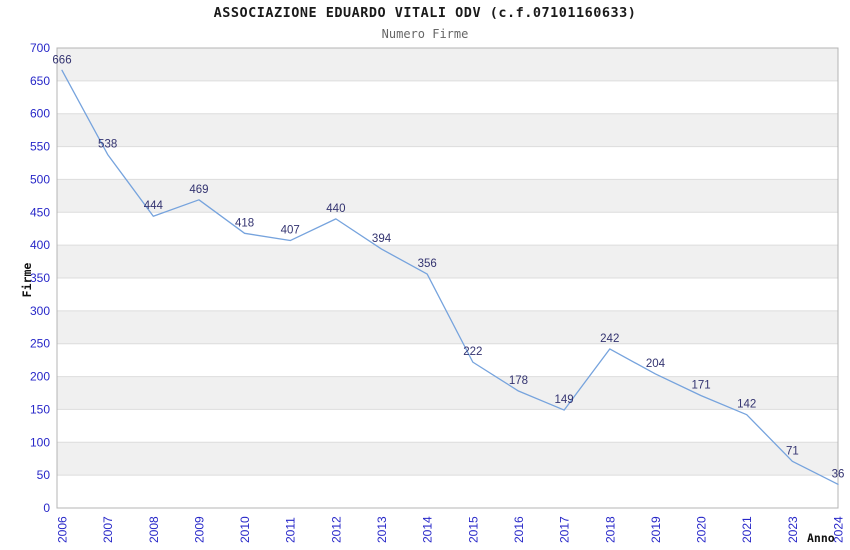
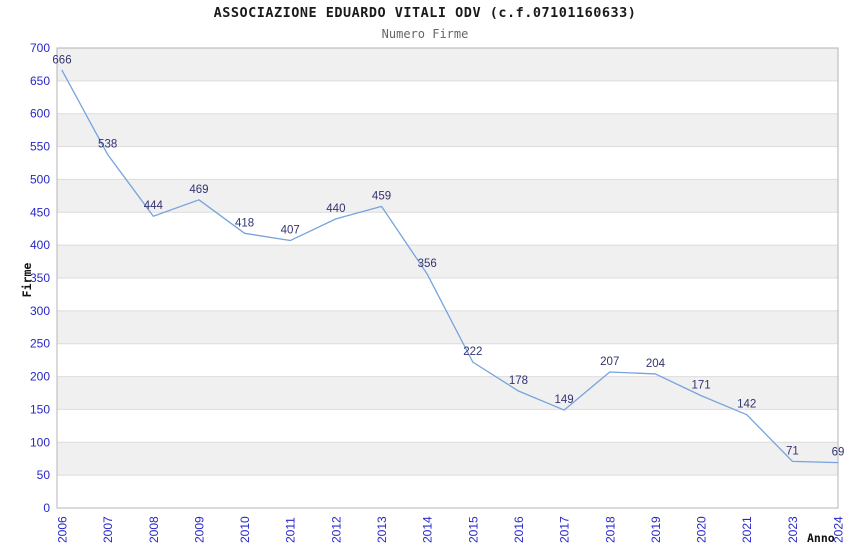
2013: 394 -> 459
2018: 242 -> 207
2024: 36 -> 69
